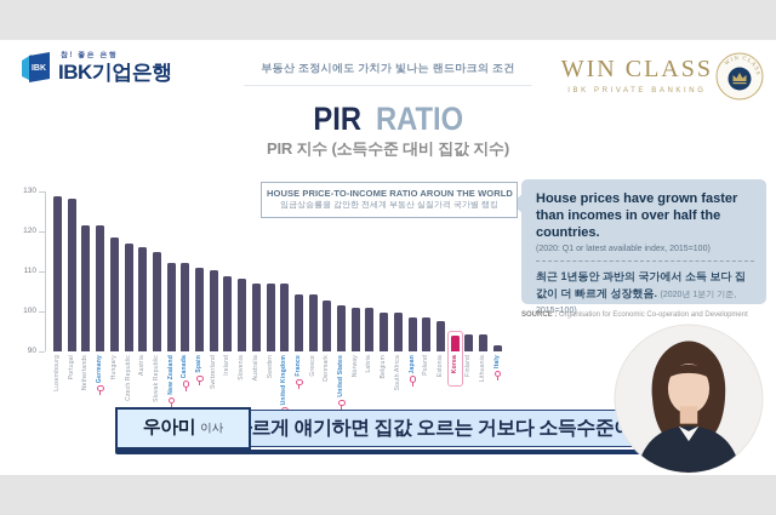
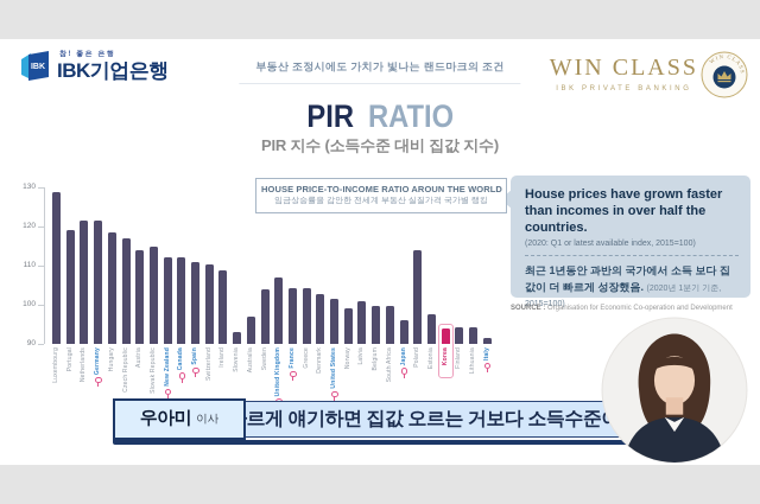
Portugal: 128 -> 119
Austria: 116 -> 114
Slovenia: 108 -> 93
Australia: 107 -> 97
Sweden: 107 -> 104
Norway: 101 -> 99
Japan: 99 -> 96
Poland: 99 -> 114
